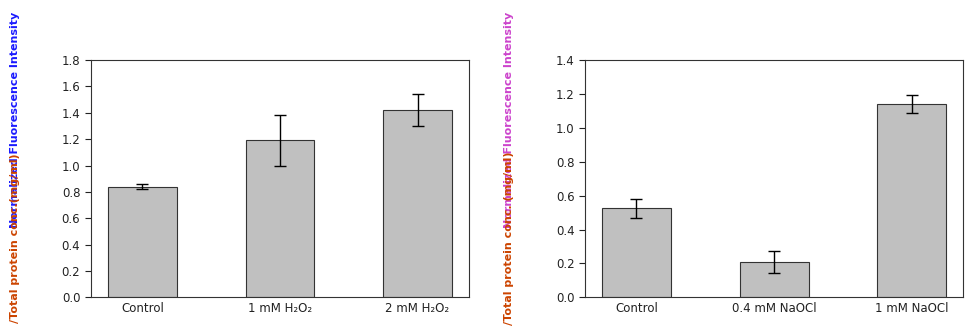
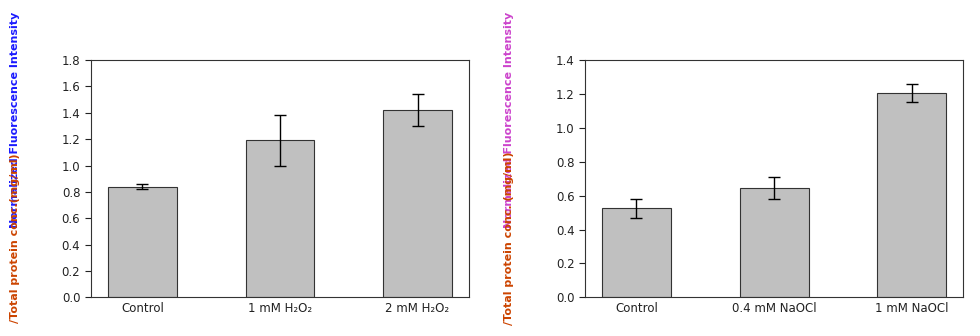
0.4 mM NaOCl: 0.21 -> 0.65
1 mM NaOCl: 1.14 -> 1.21
